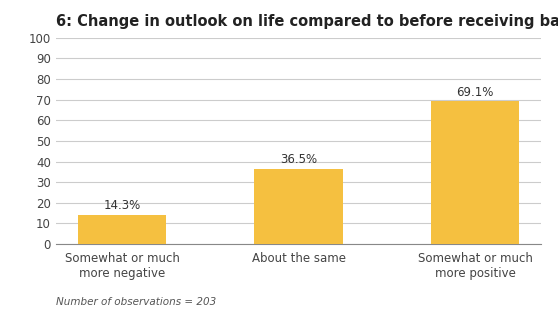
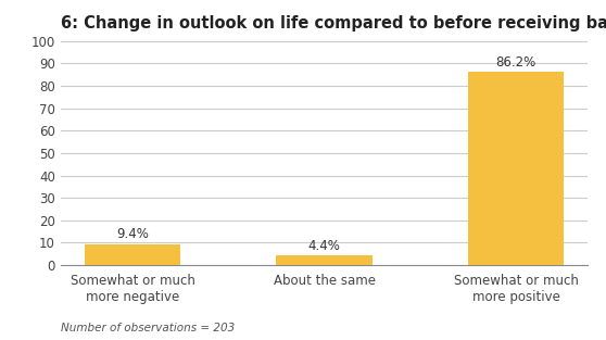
Somewhat or much more negative: 14.3% -> 9.4%
About the same: 36.5% -> 4.4%
Somewhat or much more positive: 69.1% -> 86.2%
